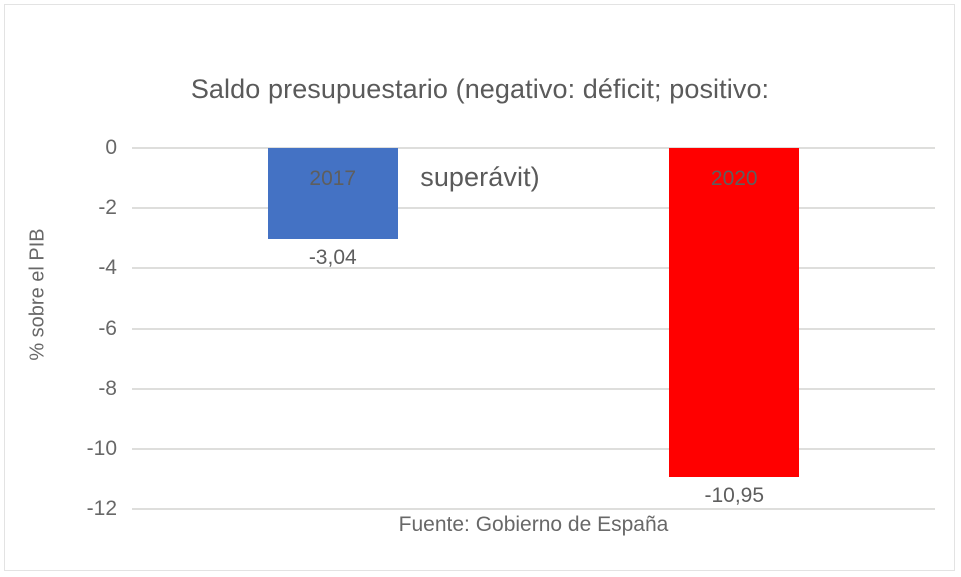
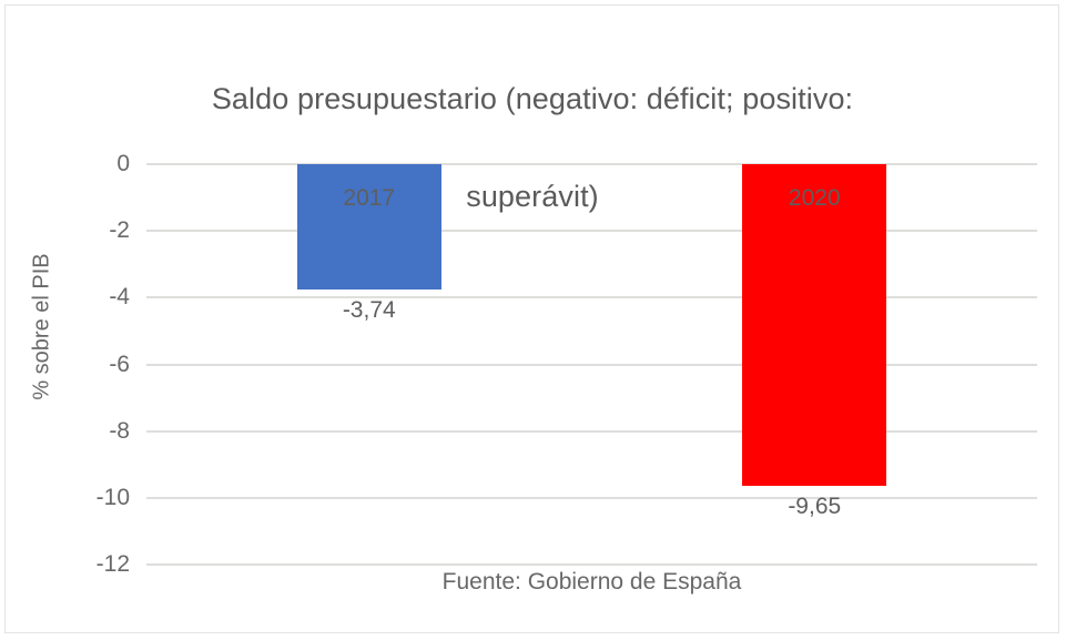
2017: -3,04 -> -3,74
2020: -10,95 -> -9,65
